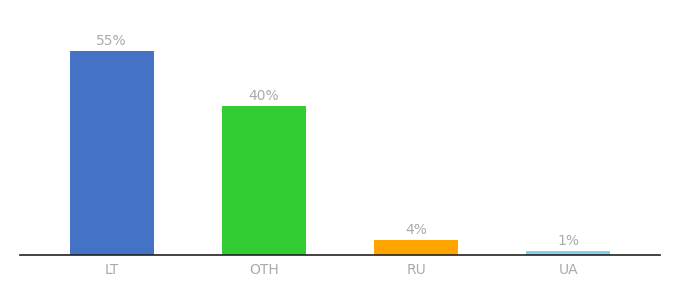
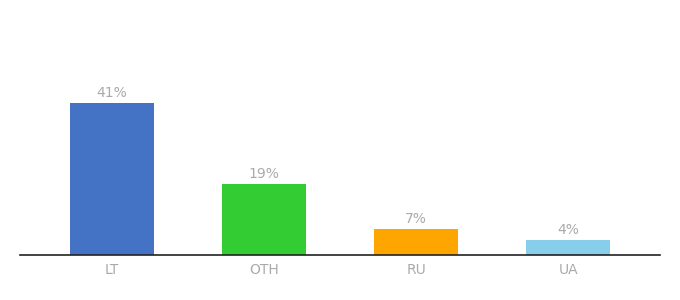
LT: 55% -> 41%
OTH: 40% -> 19%
RU: 4% -> 7%
UA: 1% -> 4%
